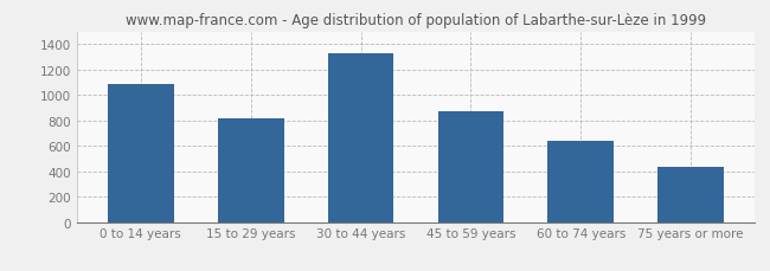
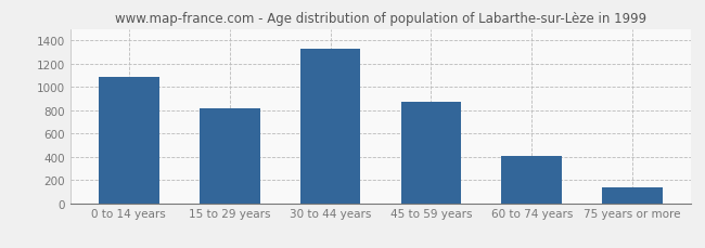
60 to 74 years: 640 -> 400
75 years or more: 430 -> 140
